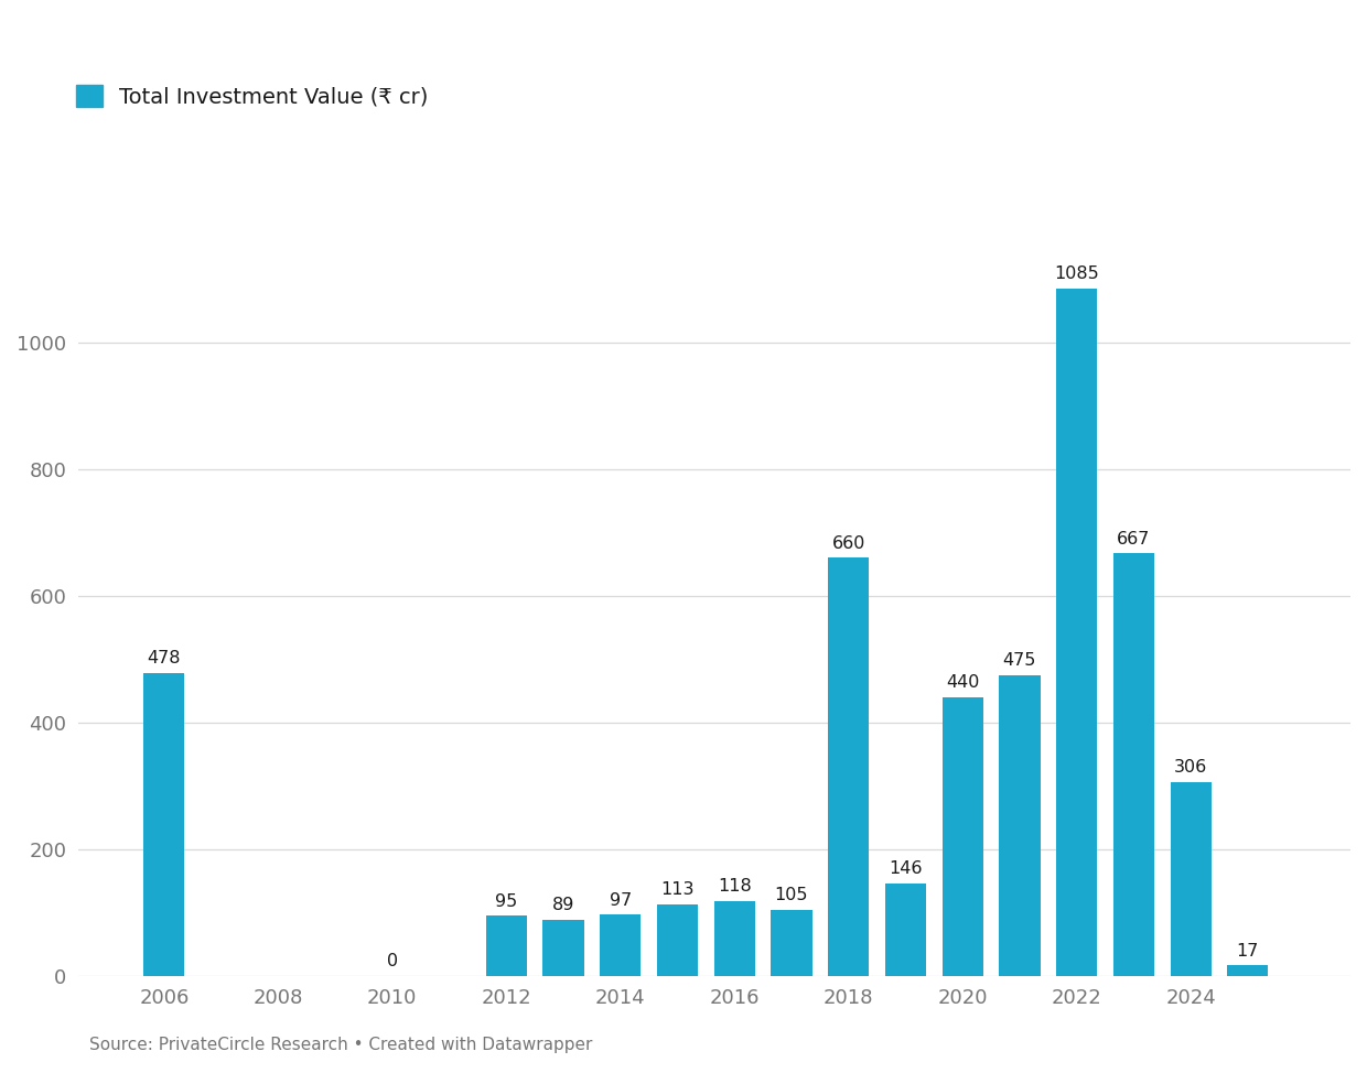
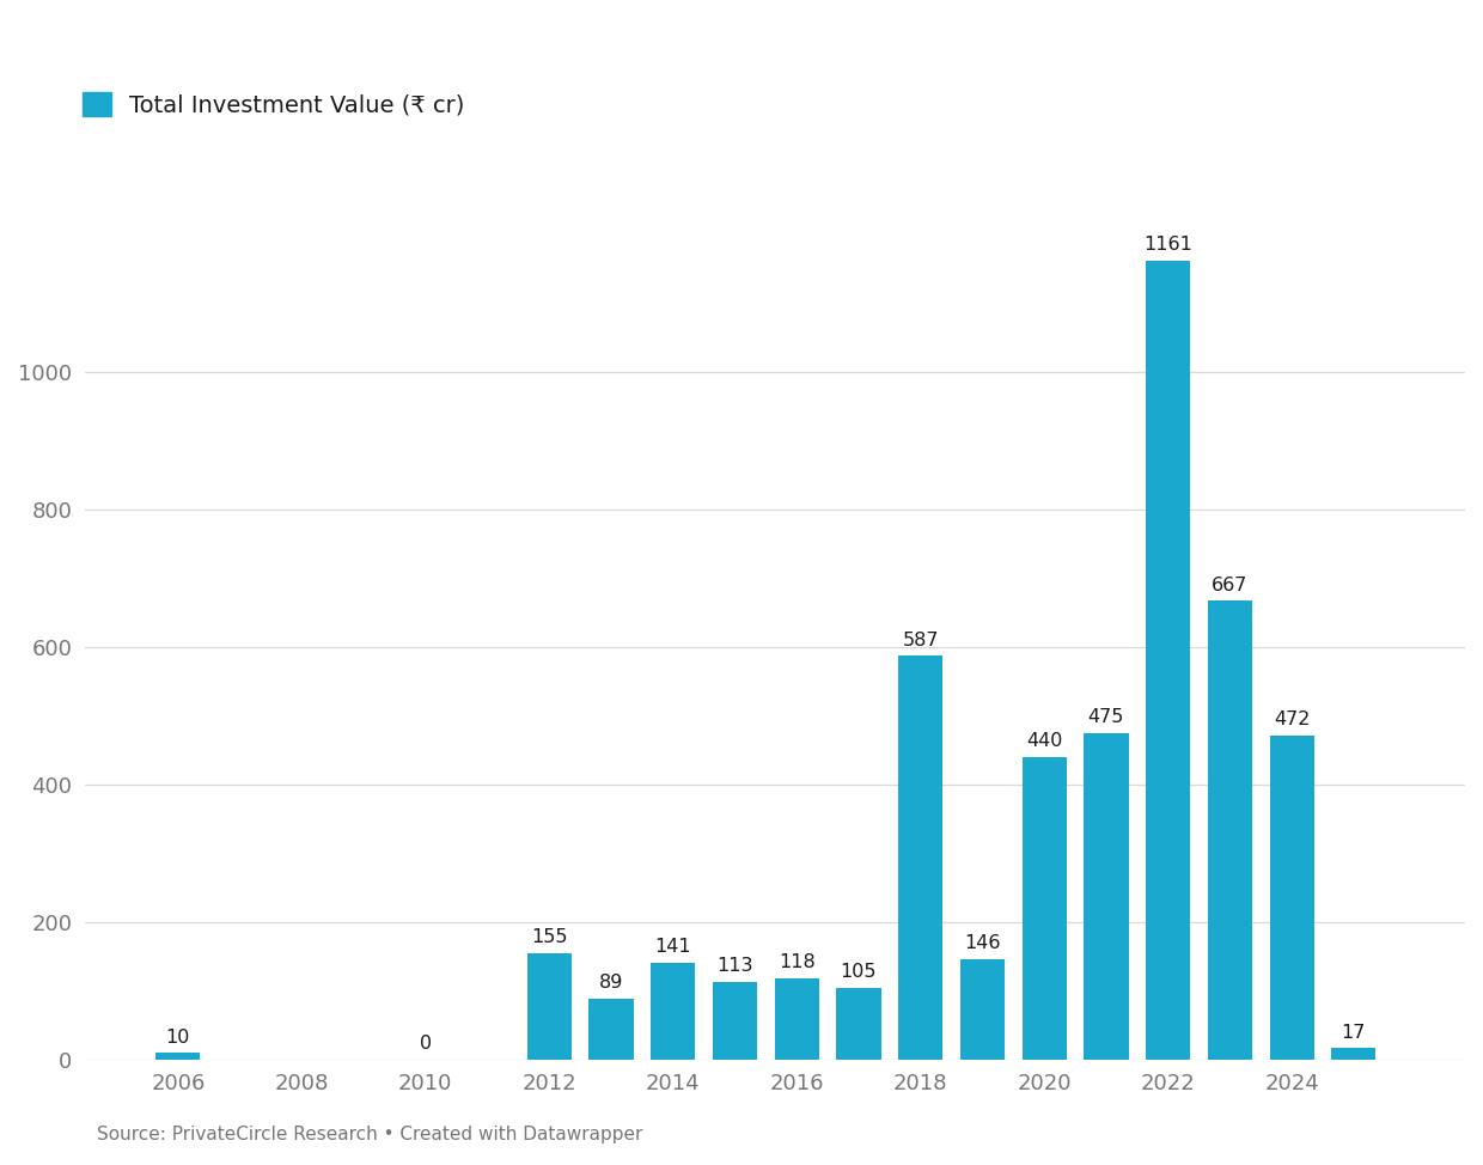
2006: 478 -> 10
2012: 95 -> 155
2014: 97 -> 141
2018: 660 -> 587
2022: 1085 -> 1161
2024: 306 -> 472
